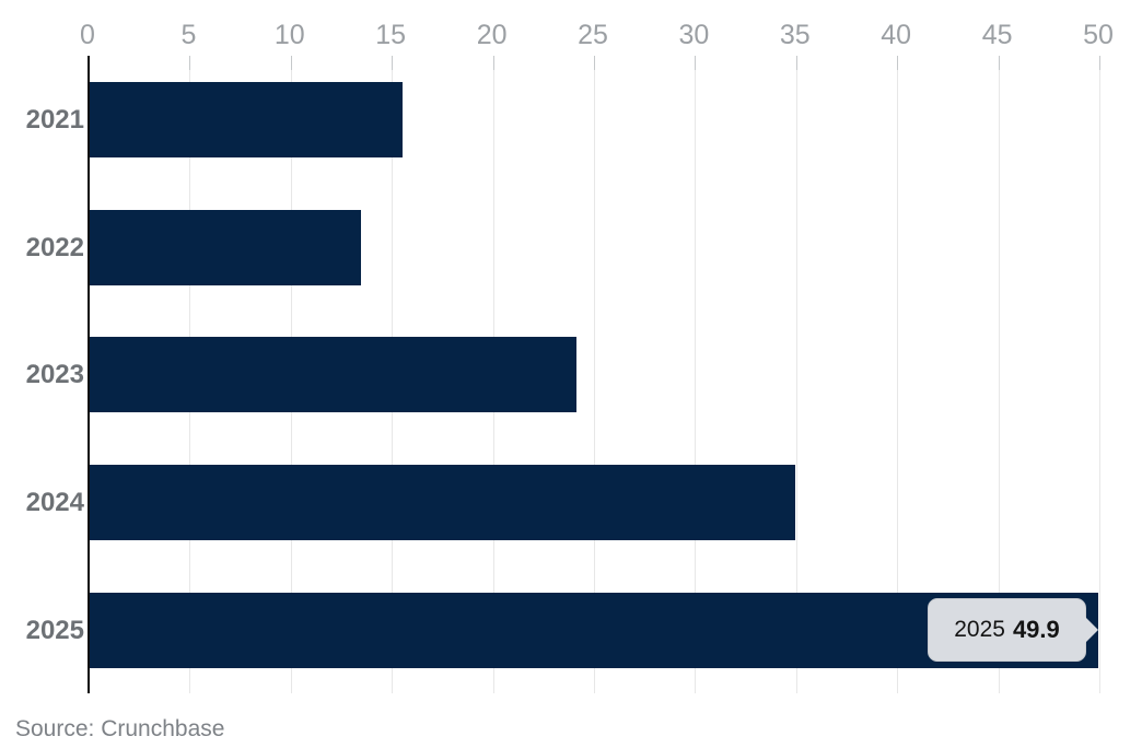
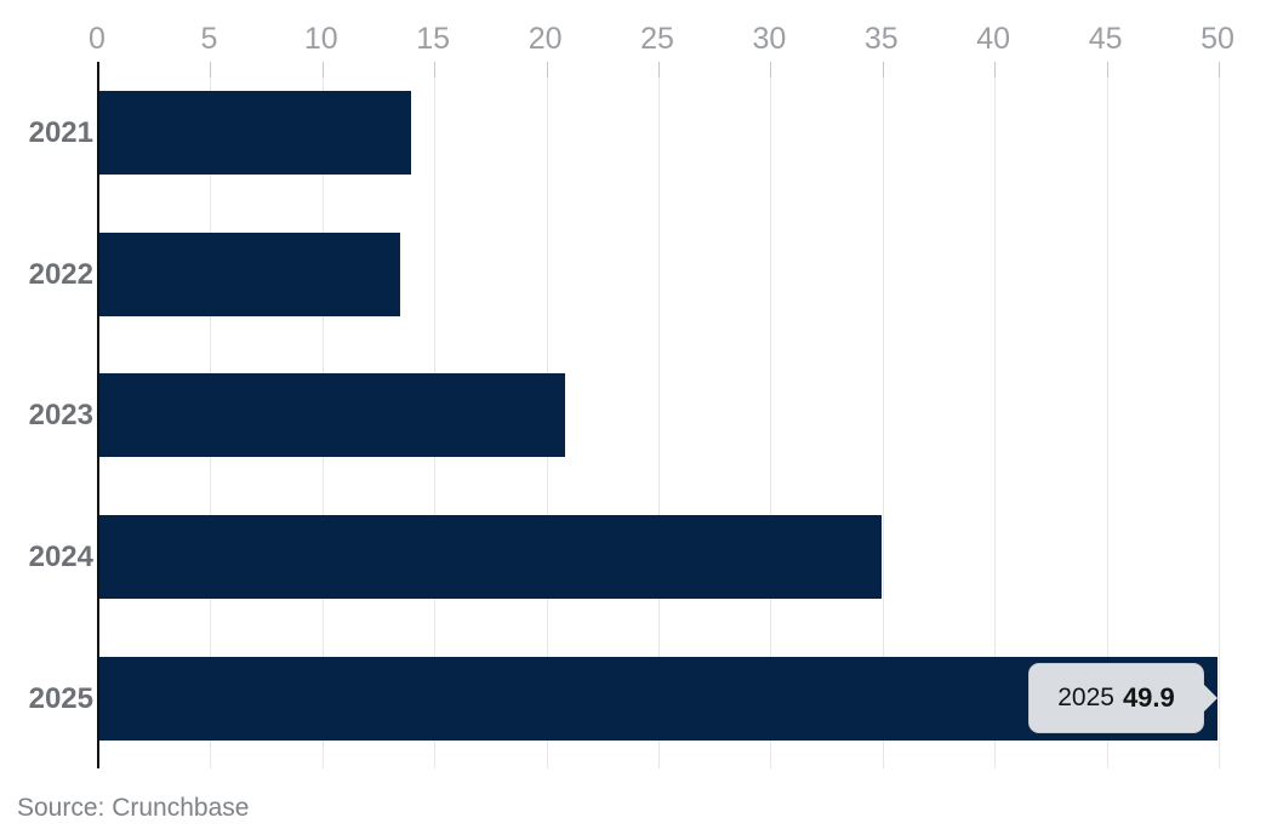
2021: 15.5 -> 13.9
2023: 24.1 -> 20.8
